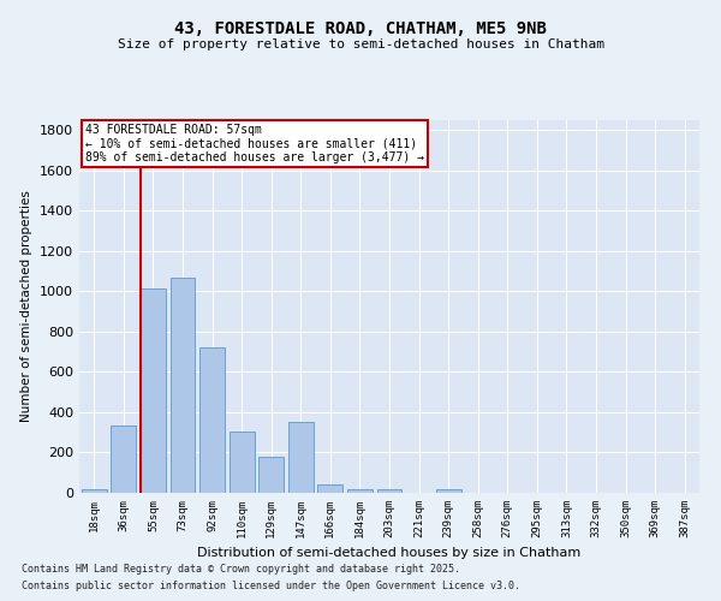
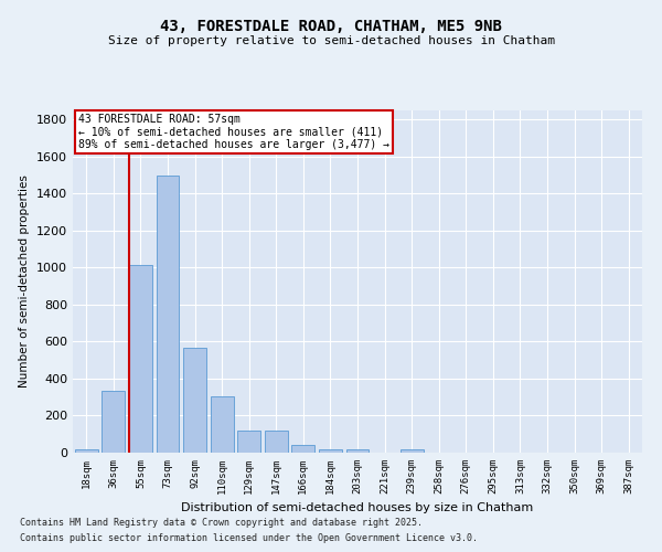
73sqm: 1070 -> 1500
92sqm: 720 -> 560
129sqm: 180 -> 120
147sqm: 350 -> 120
